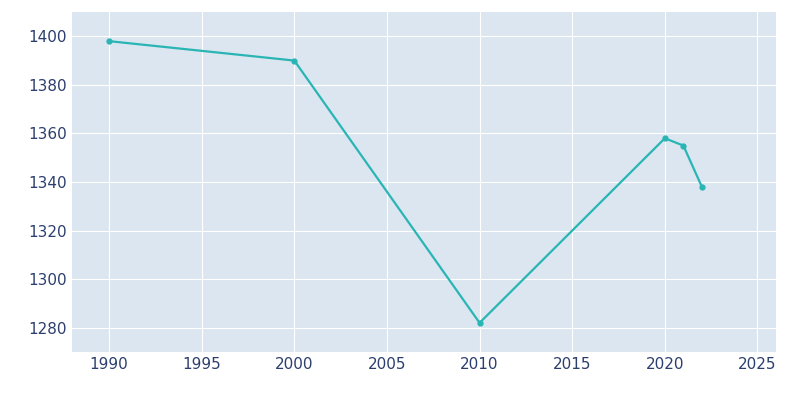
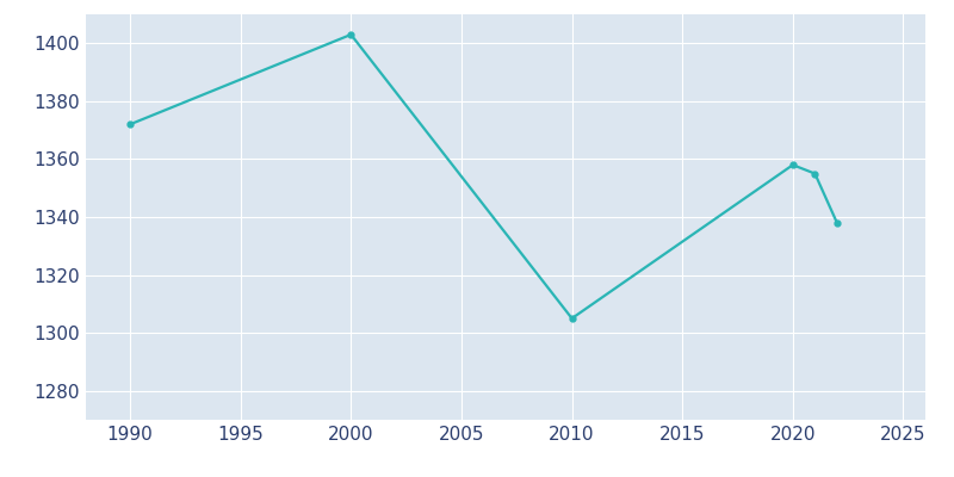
1990: 1398 -> 1372
2000: 1390 -> 1403
2010: 1282 -> 1305
